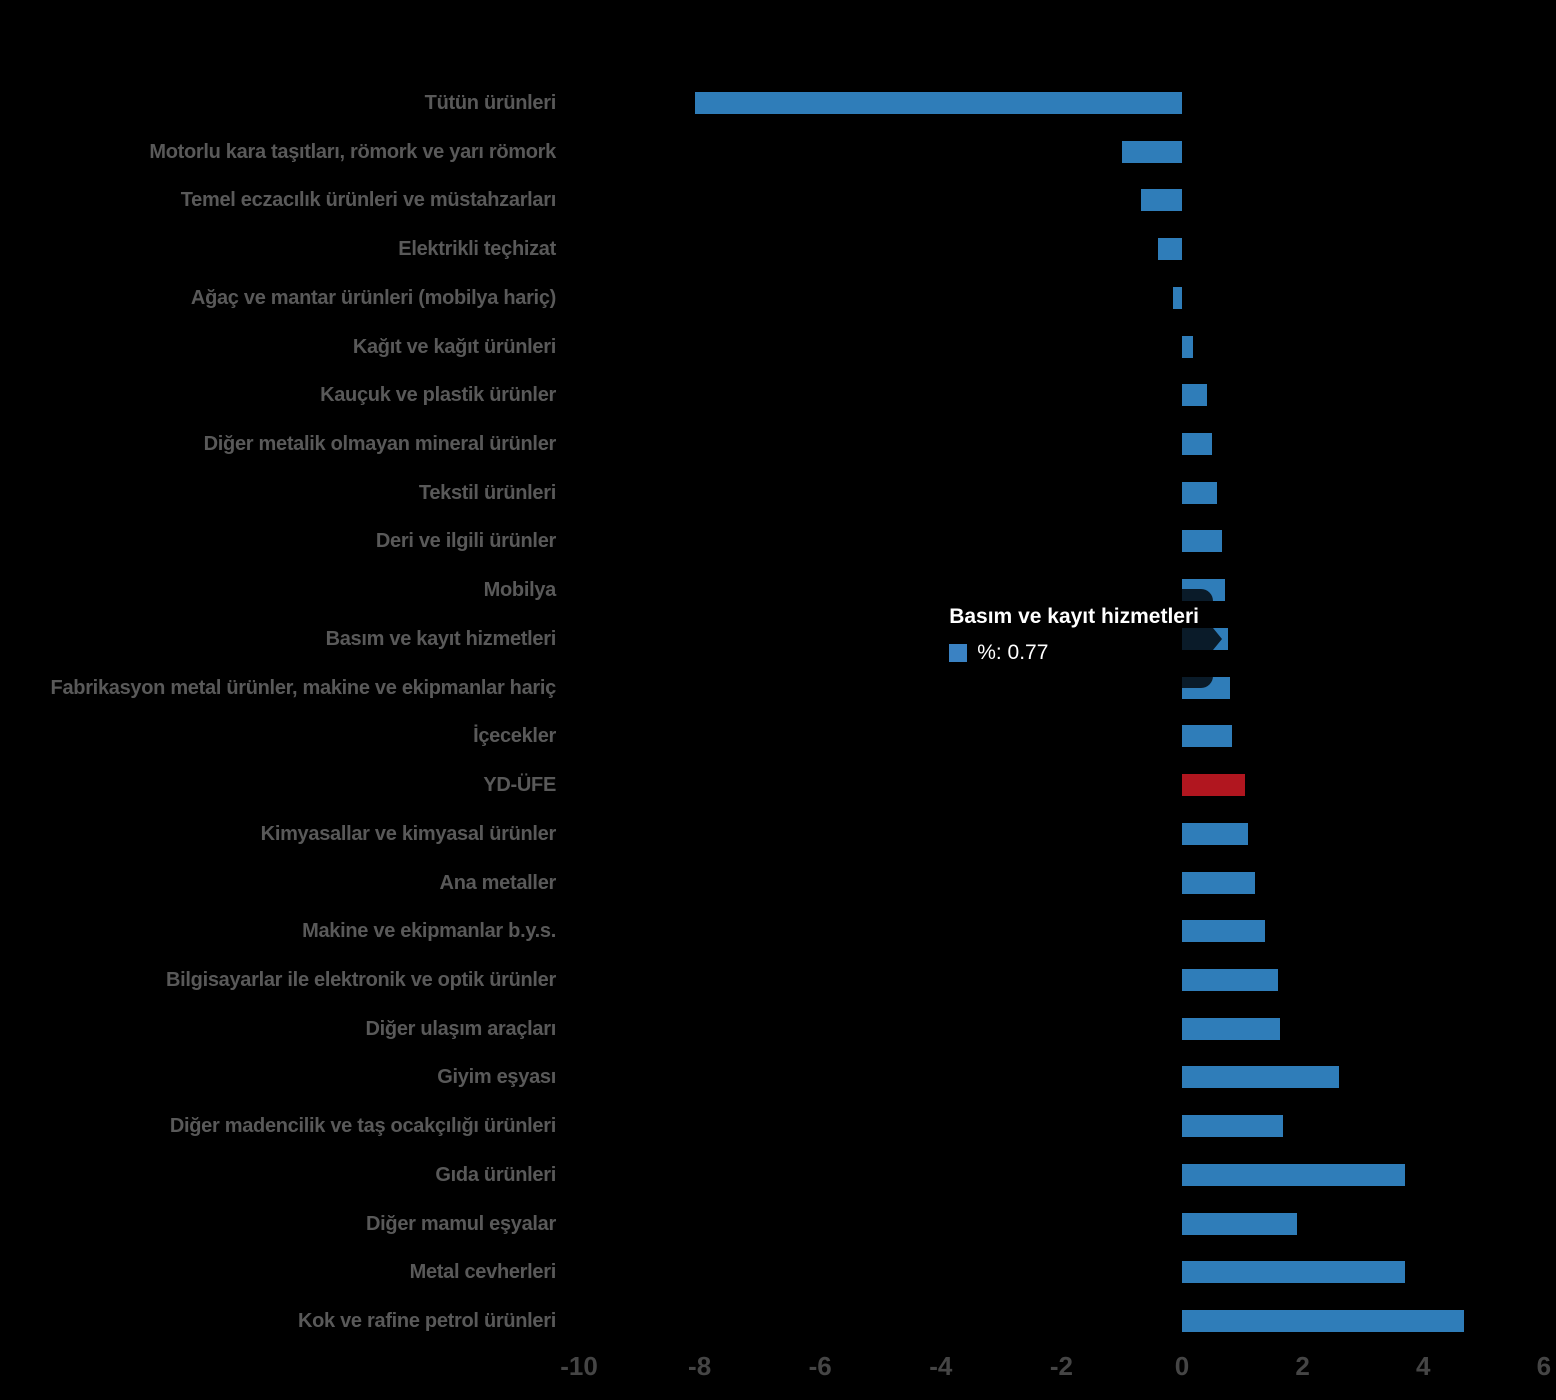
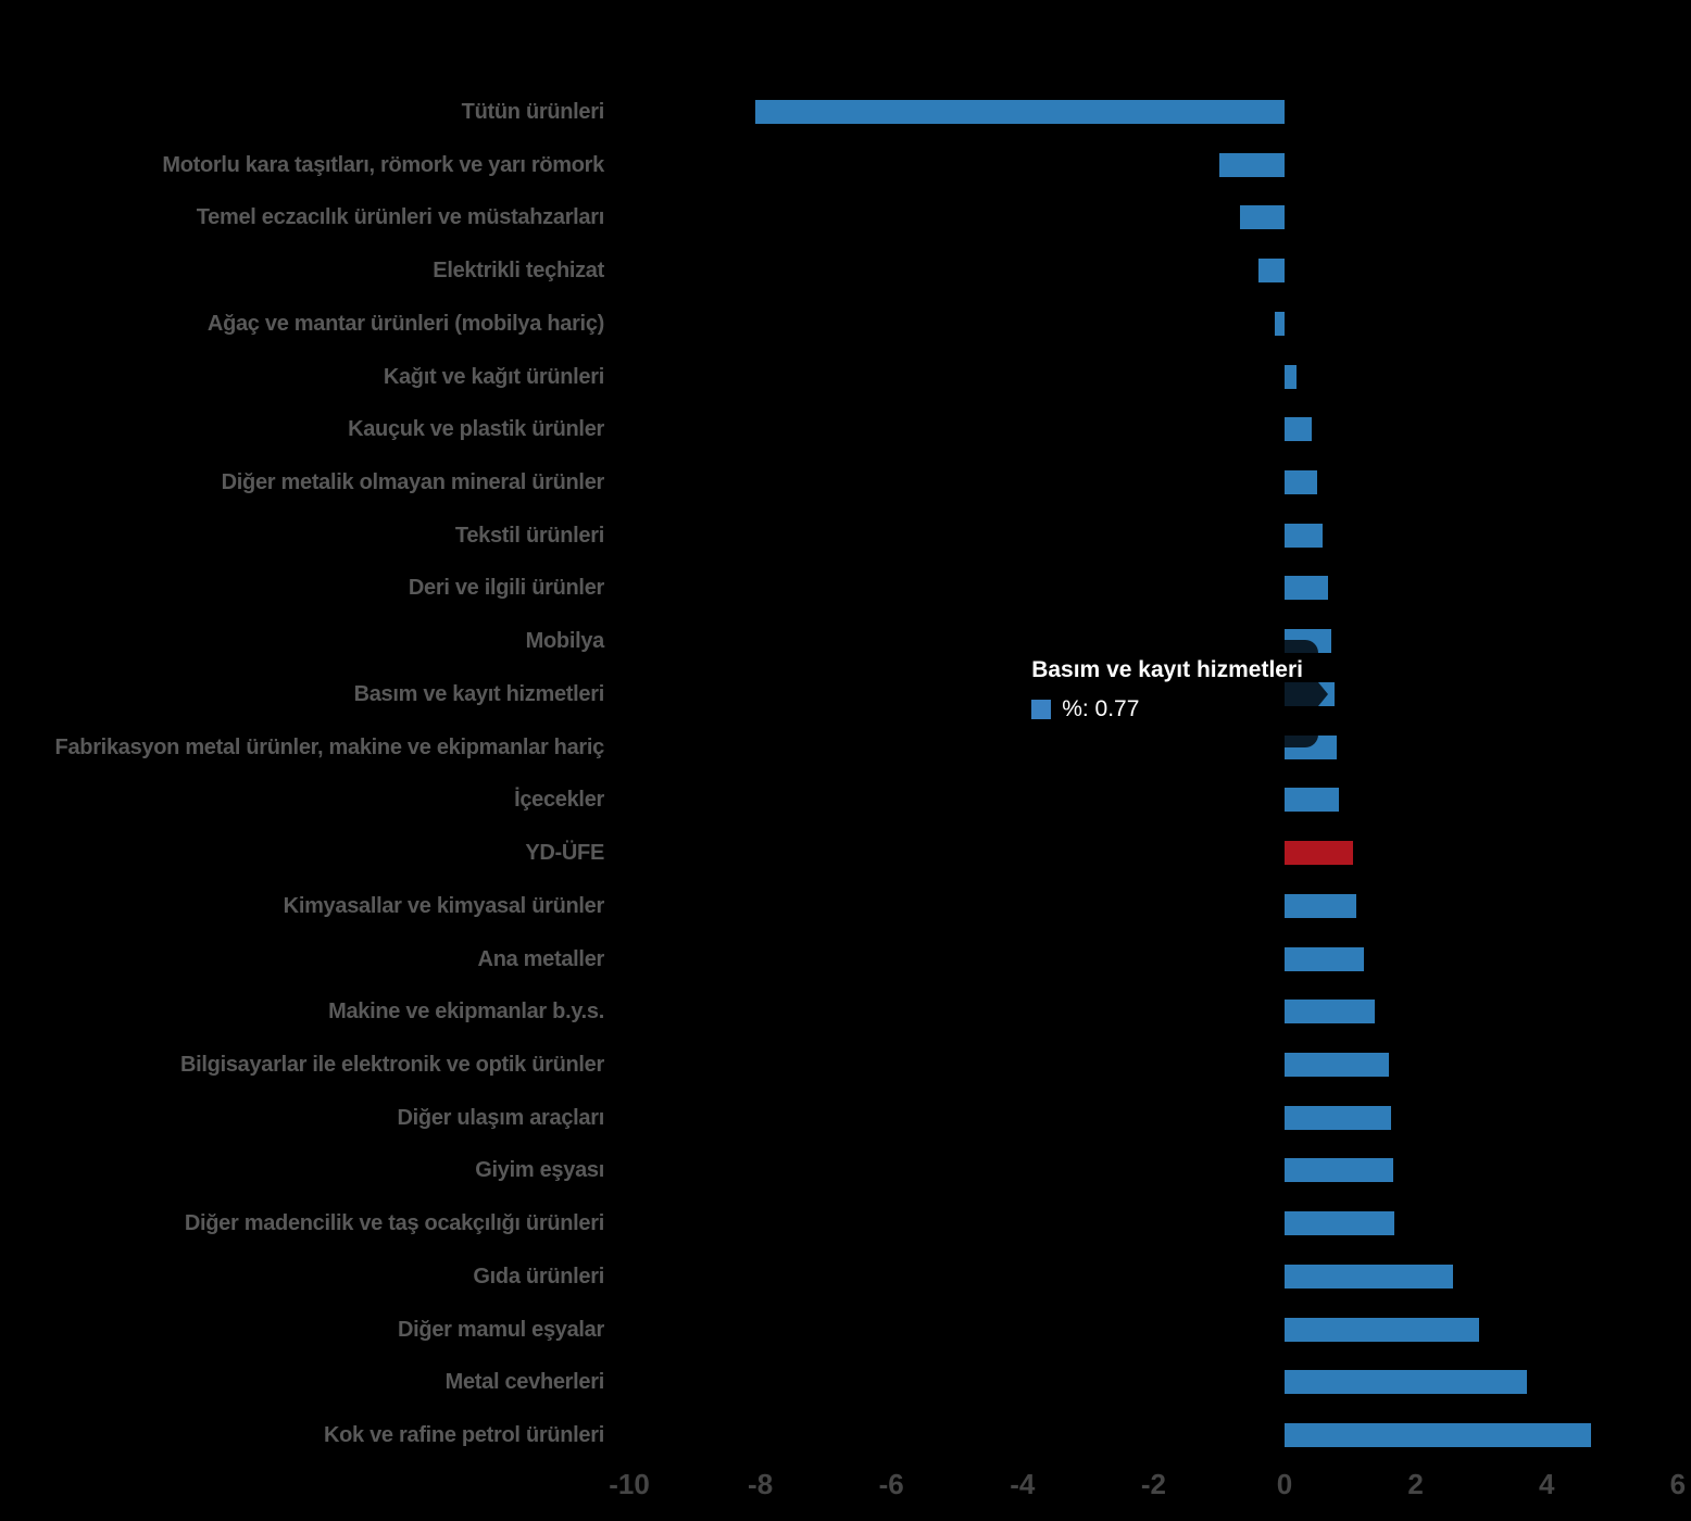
Giyim eşyası: 2.6 -> 1.7
Gıda ürünleri: 3.7 -> 2.6
Diğer mamul eşyalar: 1.9 -> 3.0
